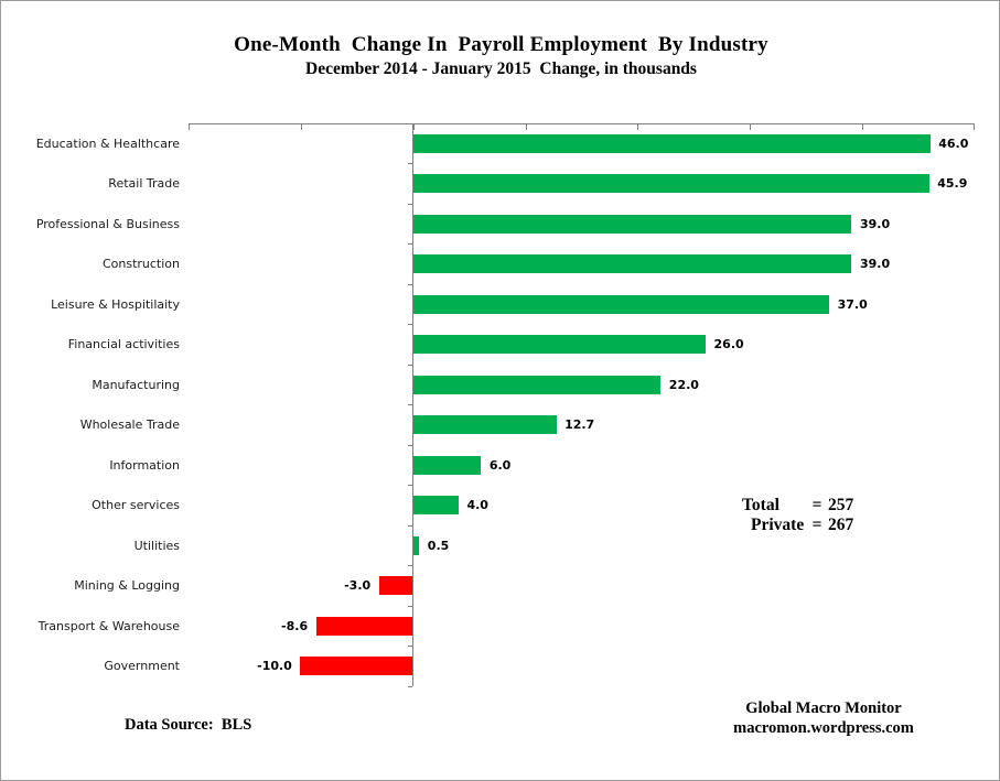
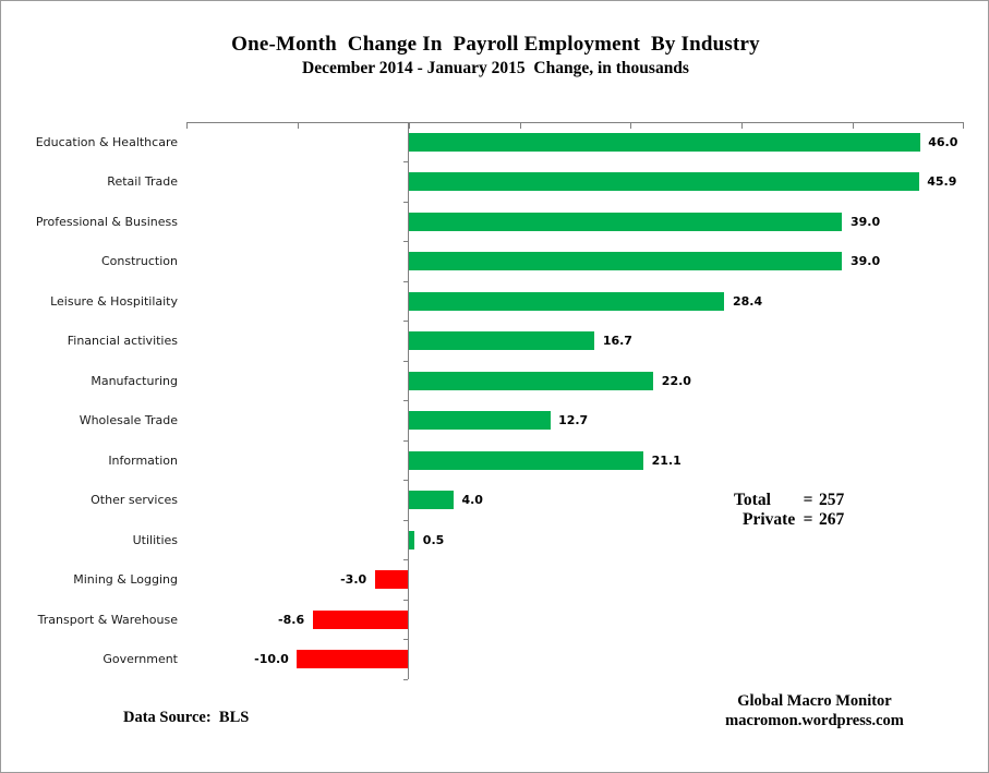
Leisure & Hospitilaity: 37.0 -> 28.4
Financial activities: 26.0 -> 16.7
Information: 6.0 -> 21.1
